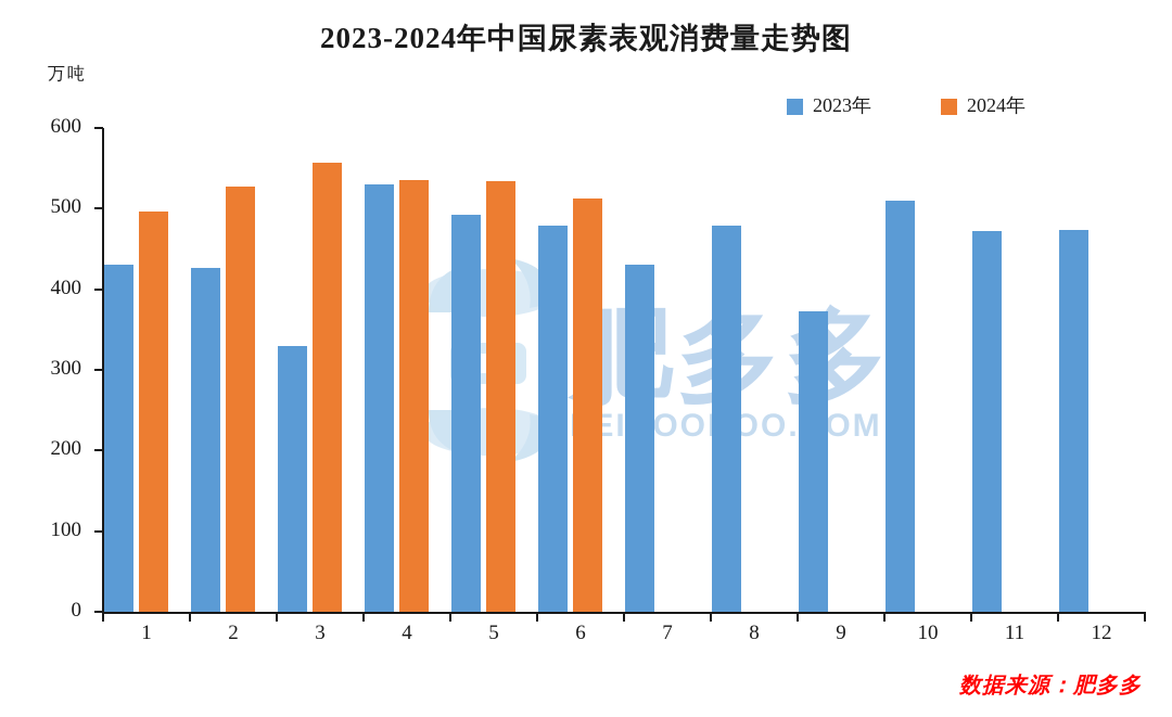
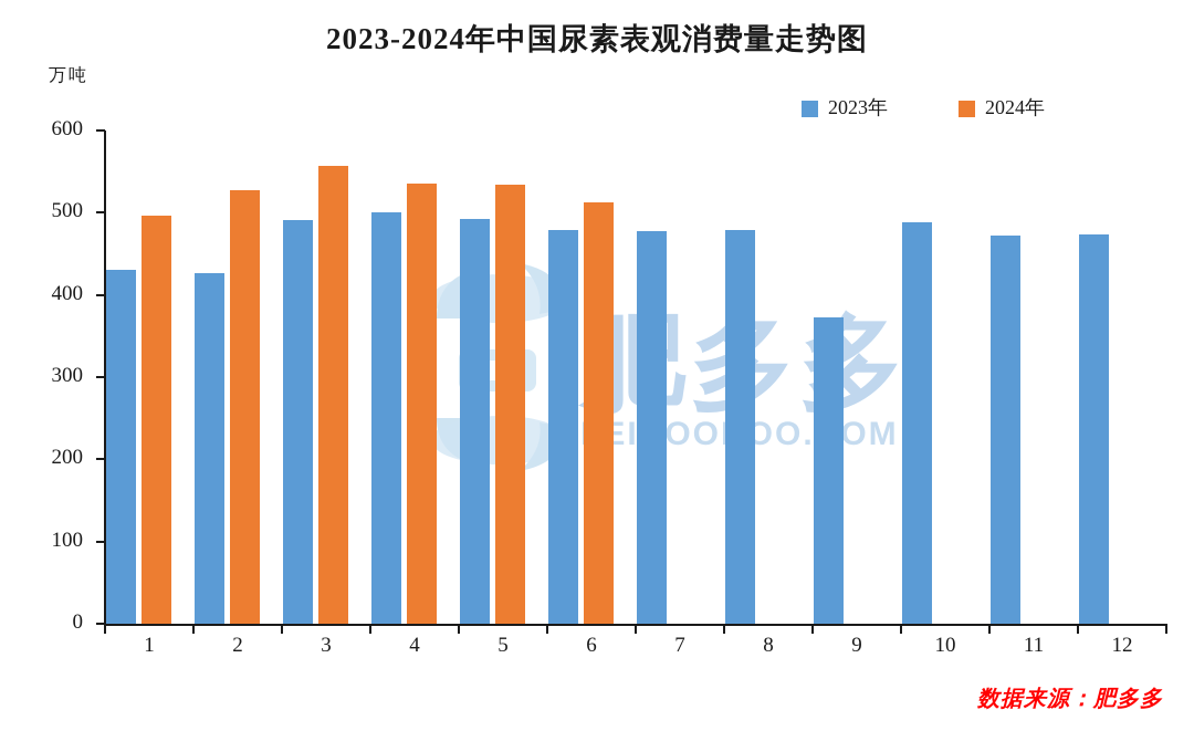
2023年/3: 330 -> 490
2023年/4: 530 -> 500
2023年/7: 430 -> 480
2023年/10: 510 -> 490
